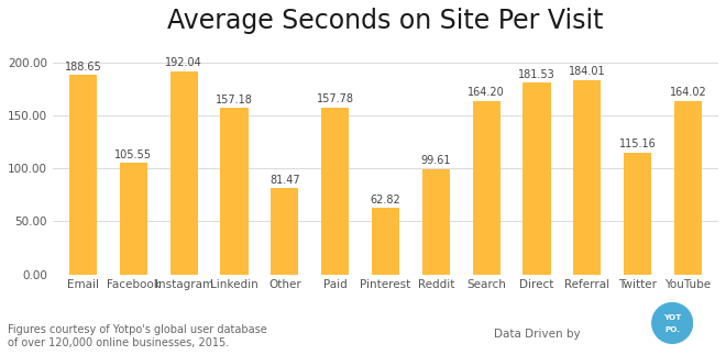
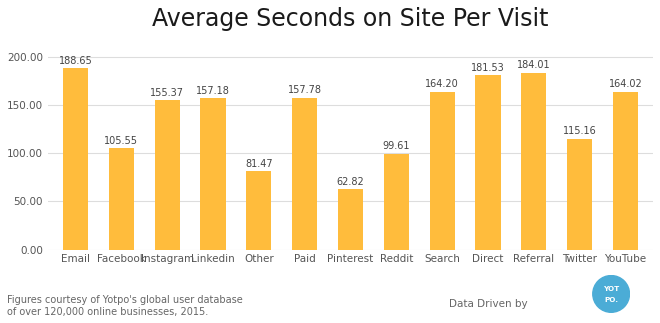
Instagram: 192.04 -> 155.37
